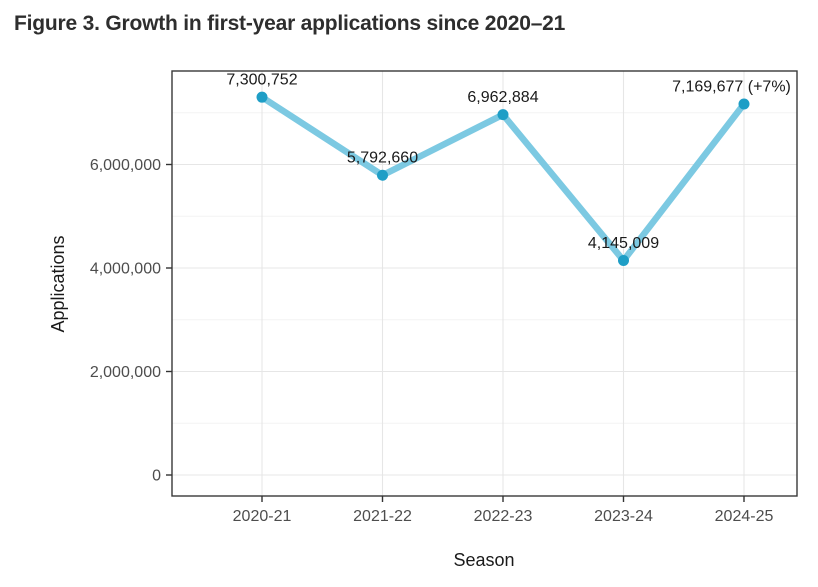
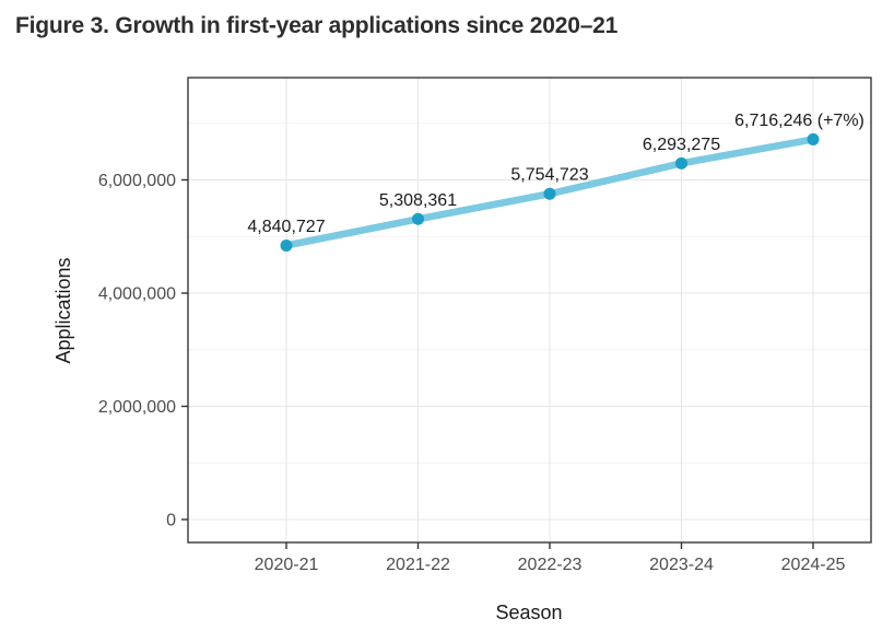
2020-21: 7,300,752 -> 4,840,727
2021-22: 5,792,660 -> 5,308,361
2022-23: 6,962,884 -> 5,754,723
2023-24: 4,145,009 -> 6,293,275
2024-25: 7,169,677 -> 6,716,246
